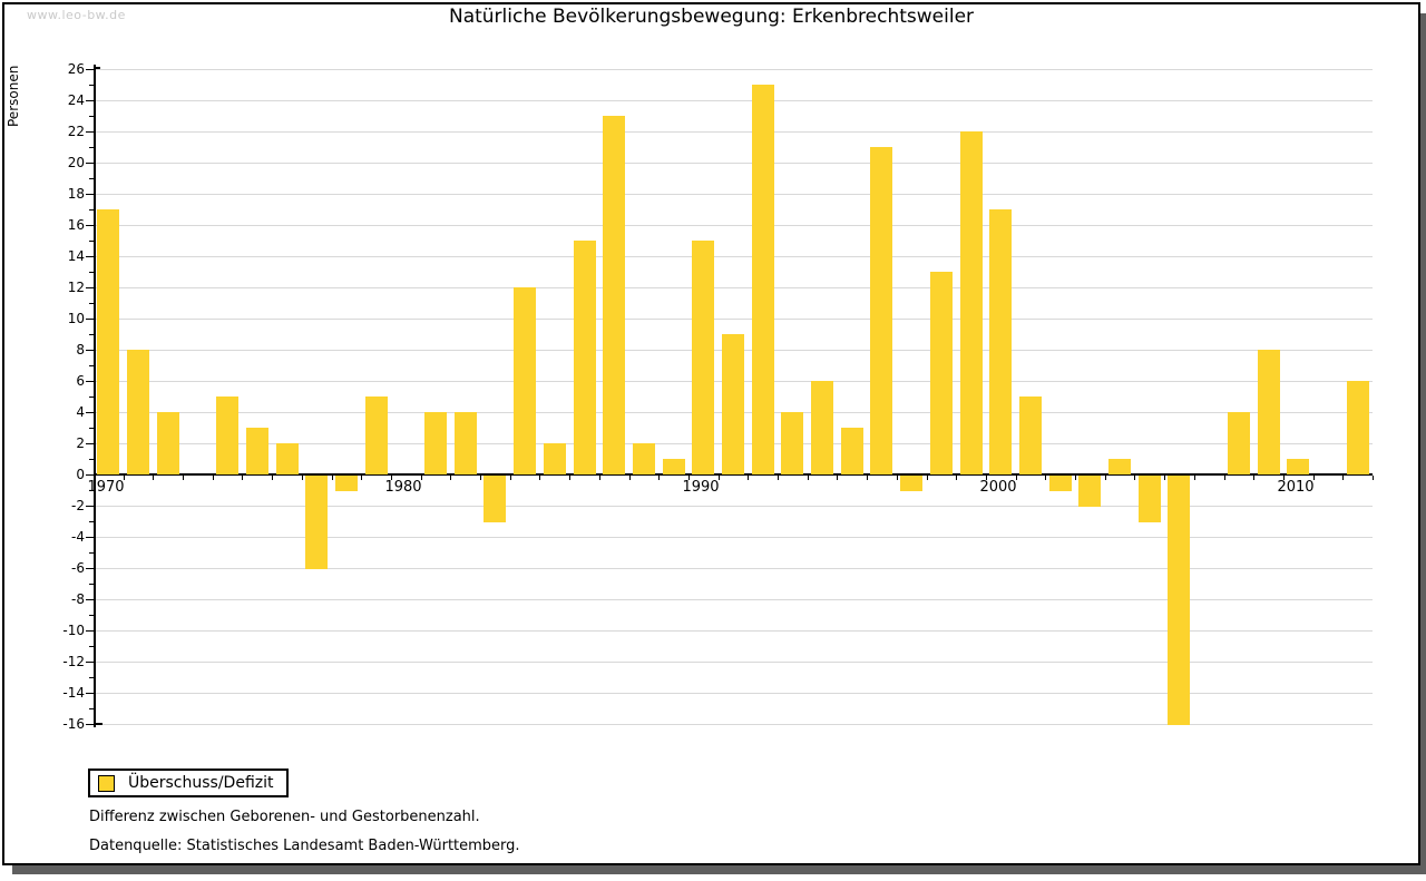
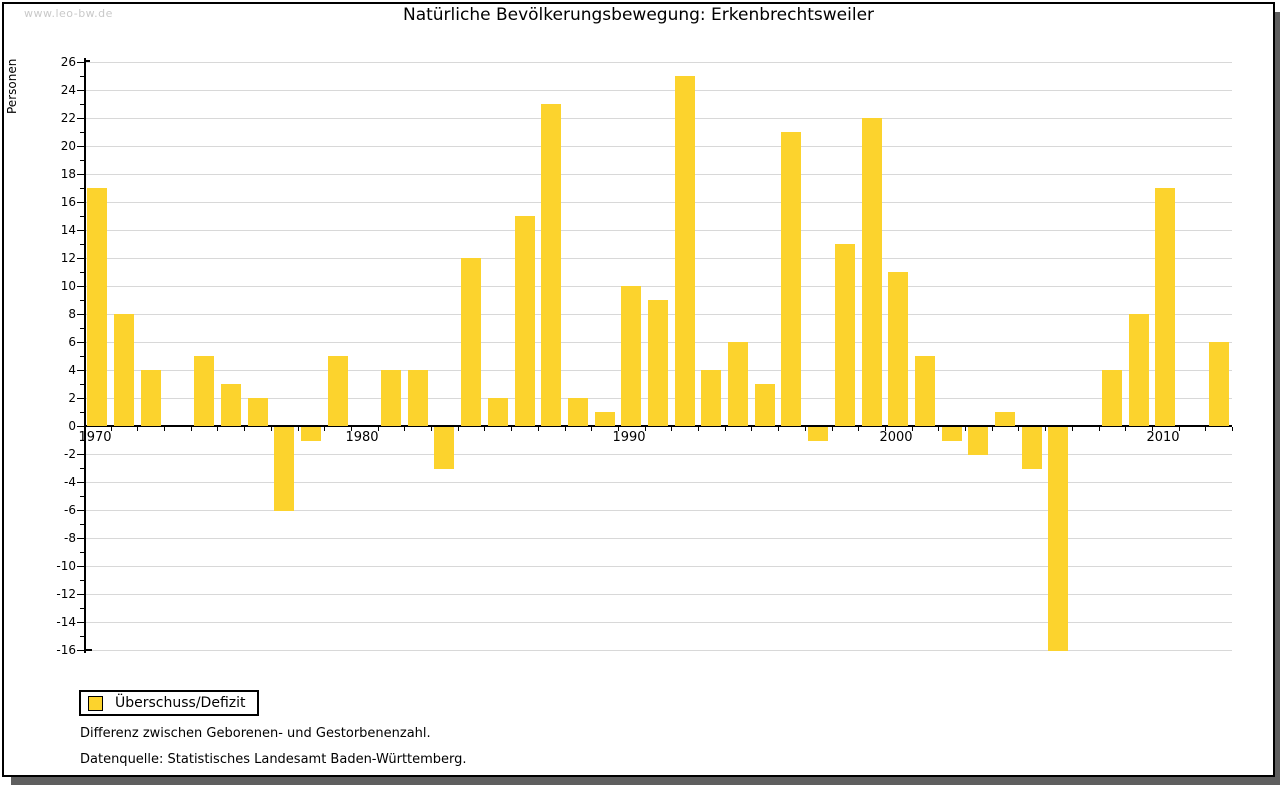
1990: 15 -> 10
2000: 17 -> 11
2010: 1 -> 17
